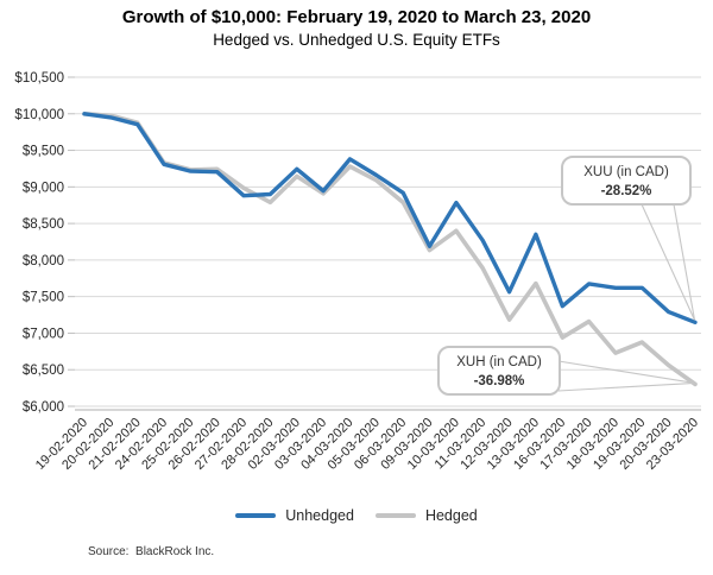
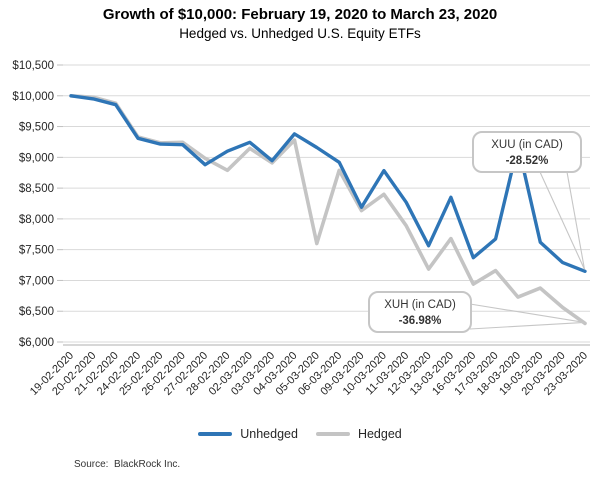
Unhedged/28-02-2020: $8900 -> $9100
Hedged/05-03-2020: $9100 -> $7600
Unhedged/18-03-2020: $7600 -> $9200
